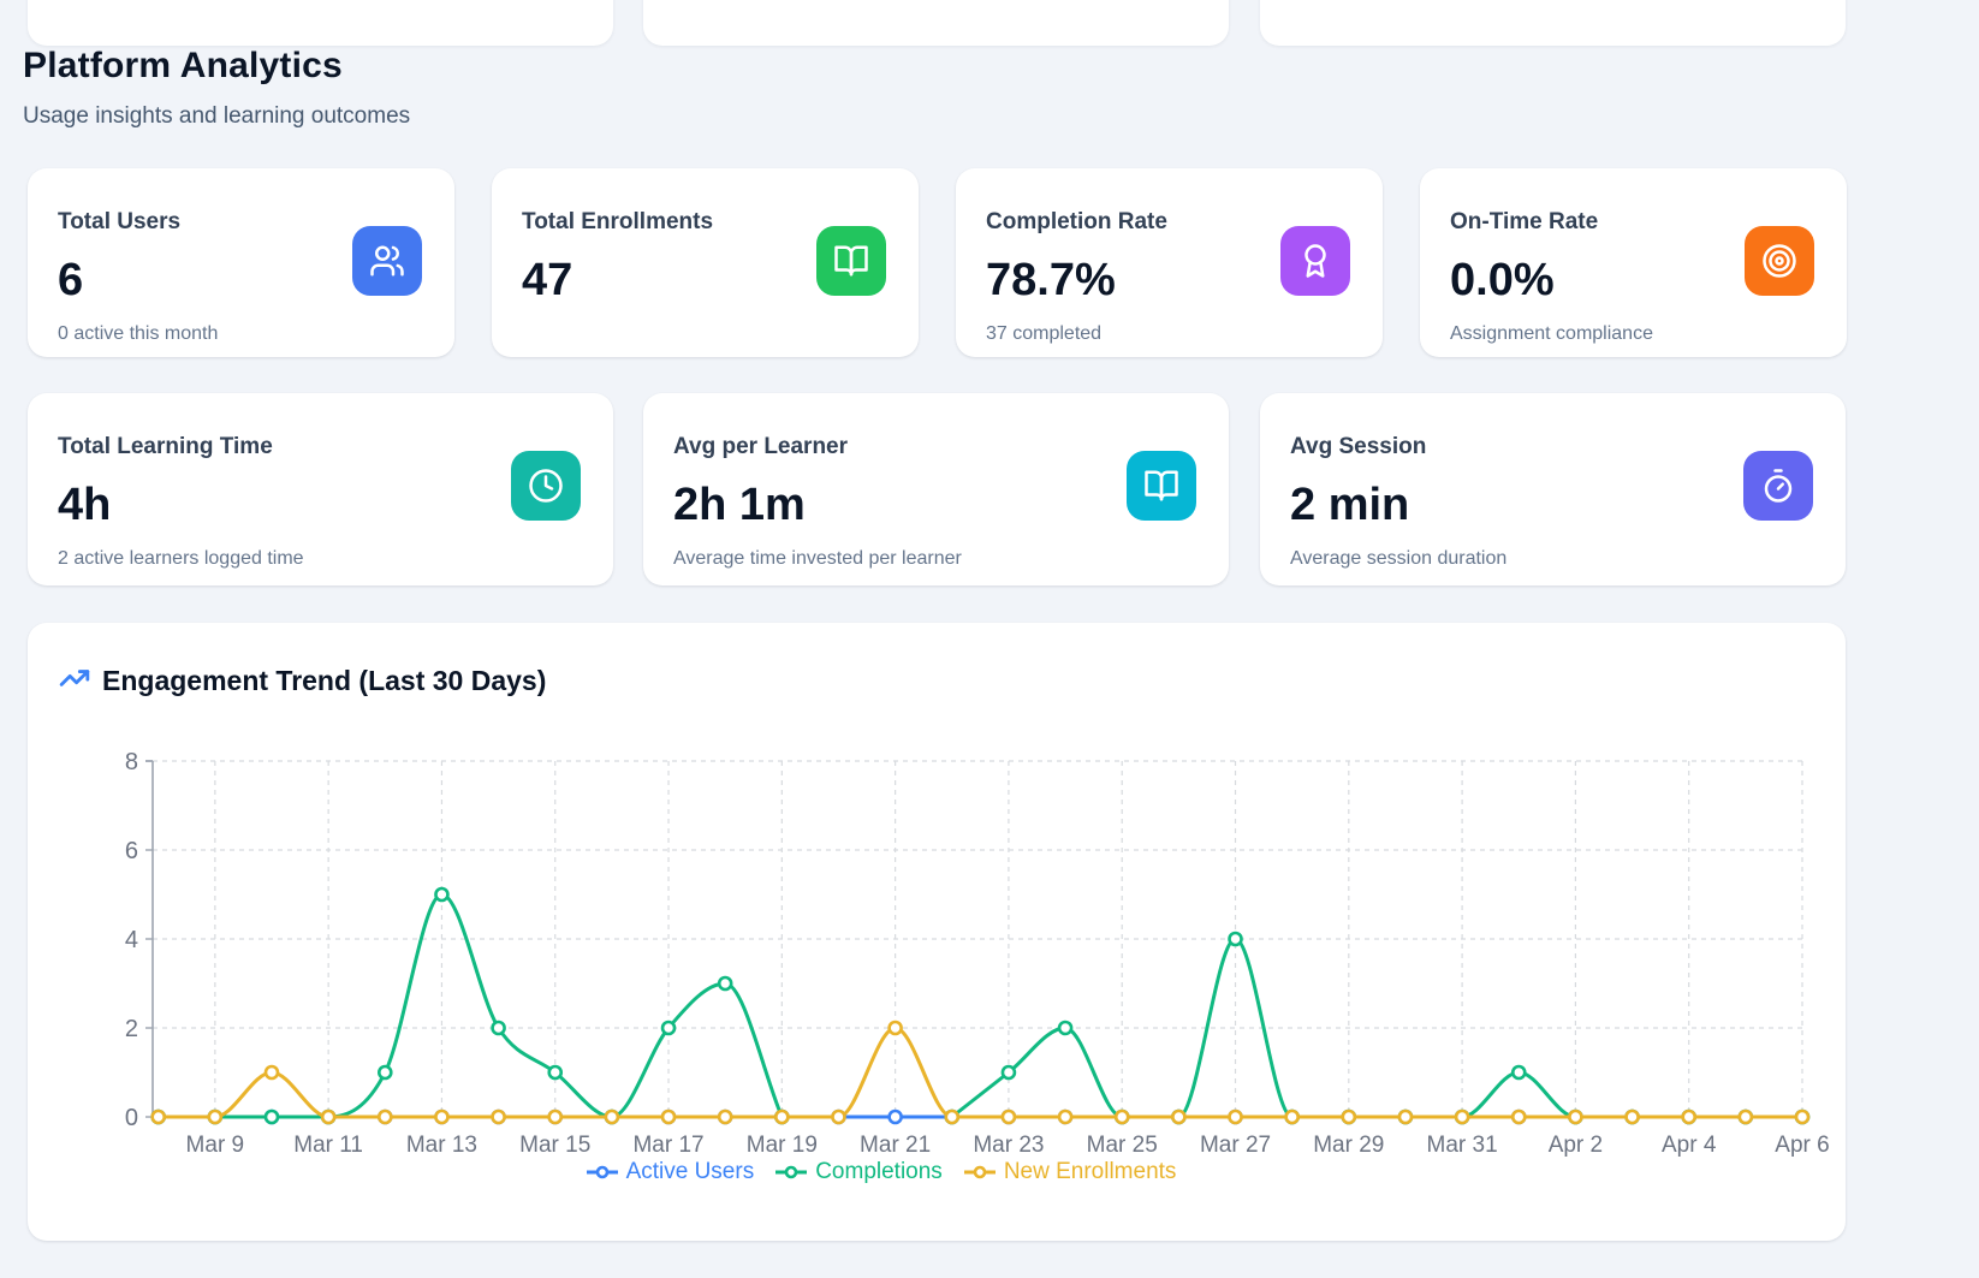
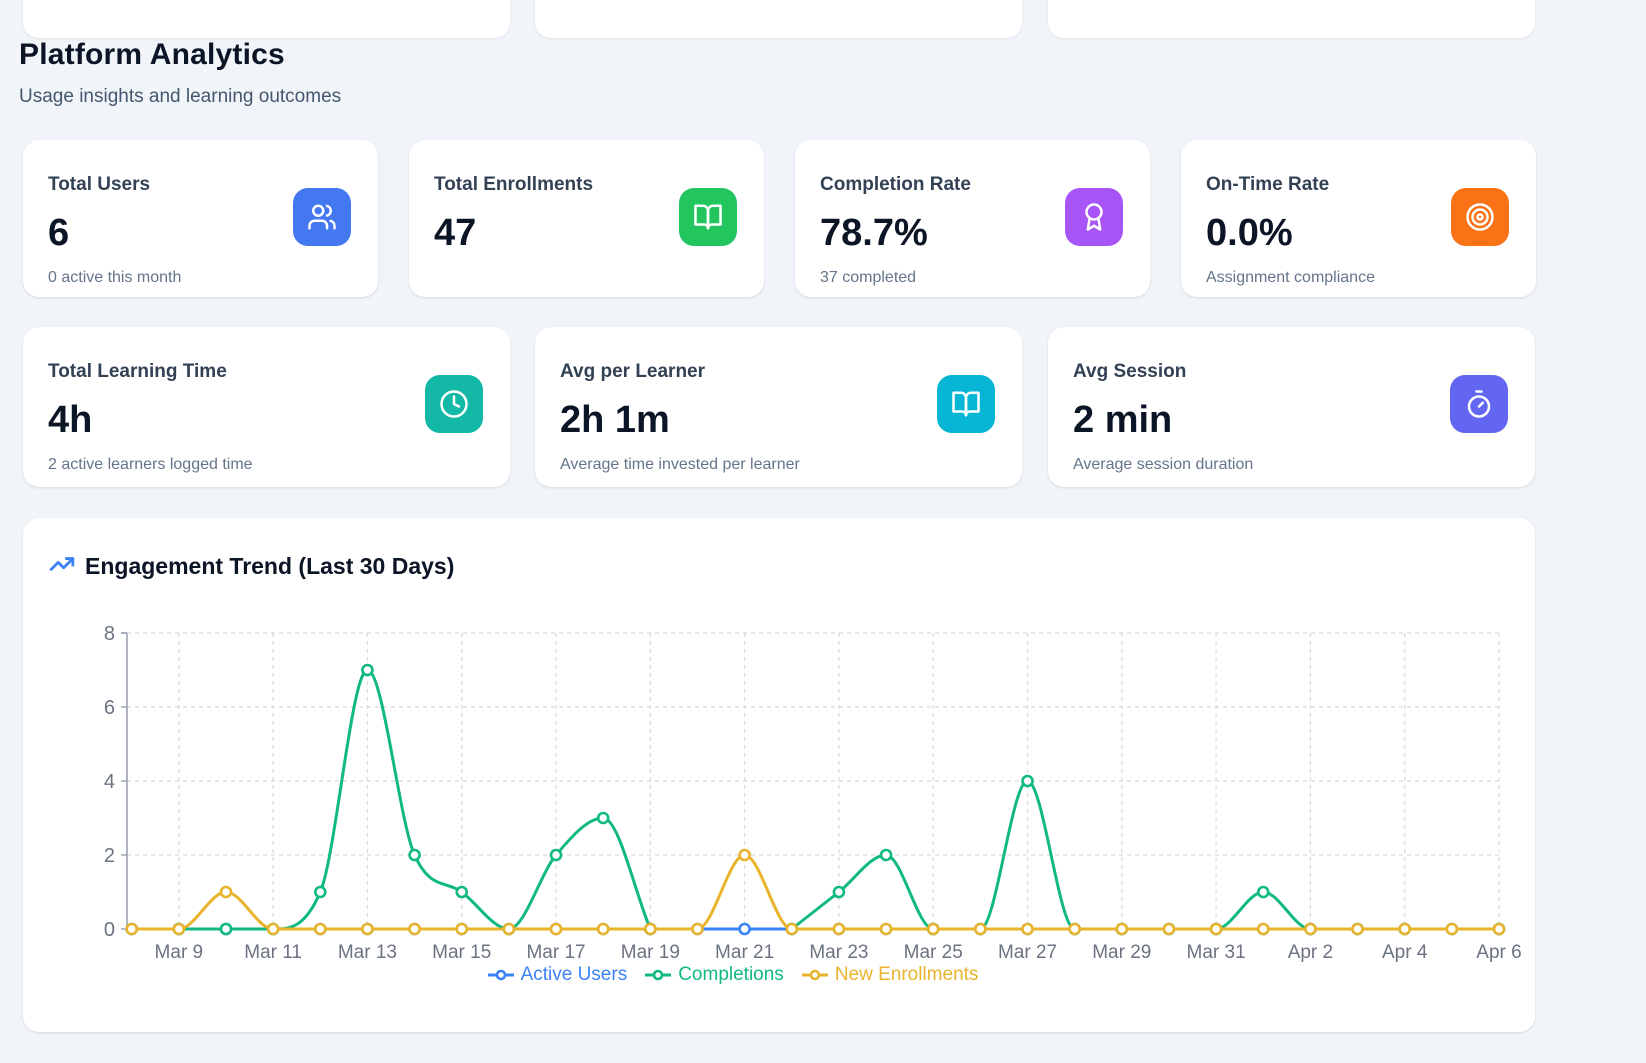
Completions/Mar 13: 5 -> 7
